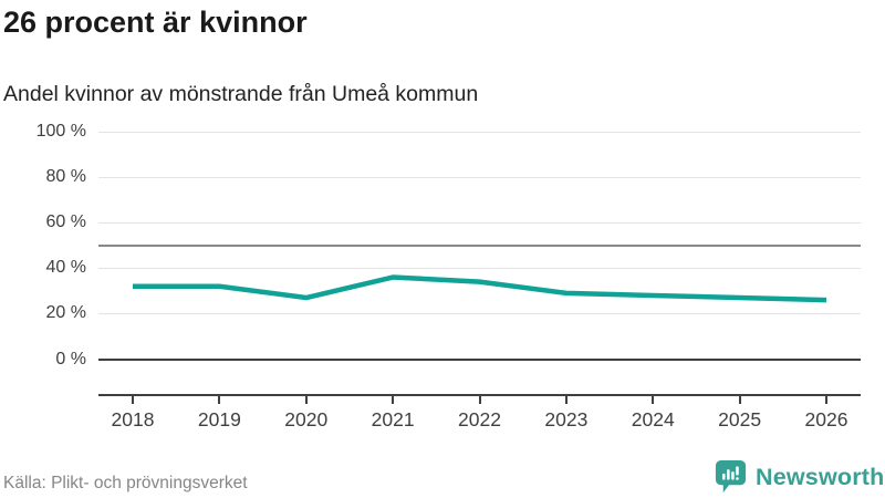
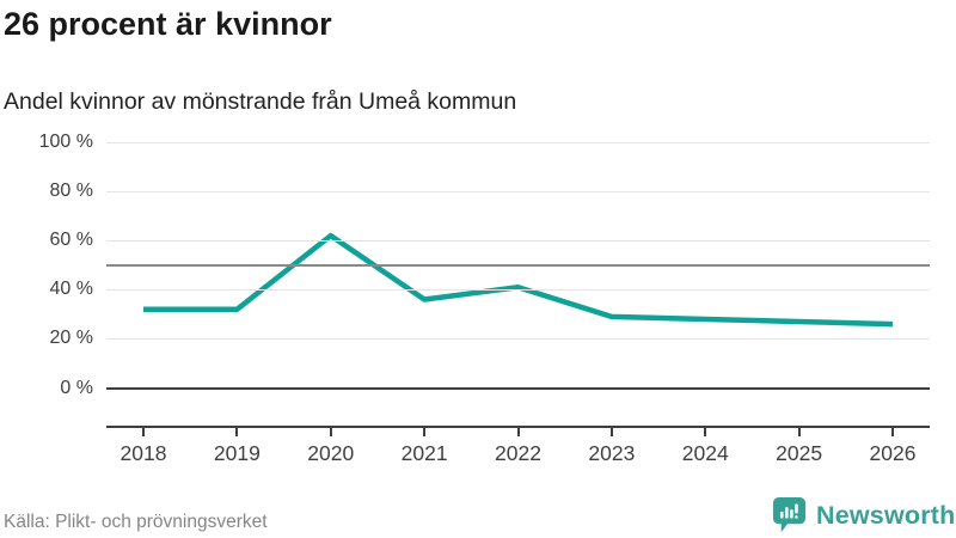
2020: 27% -> 62%
2022: 34% -> 41%
